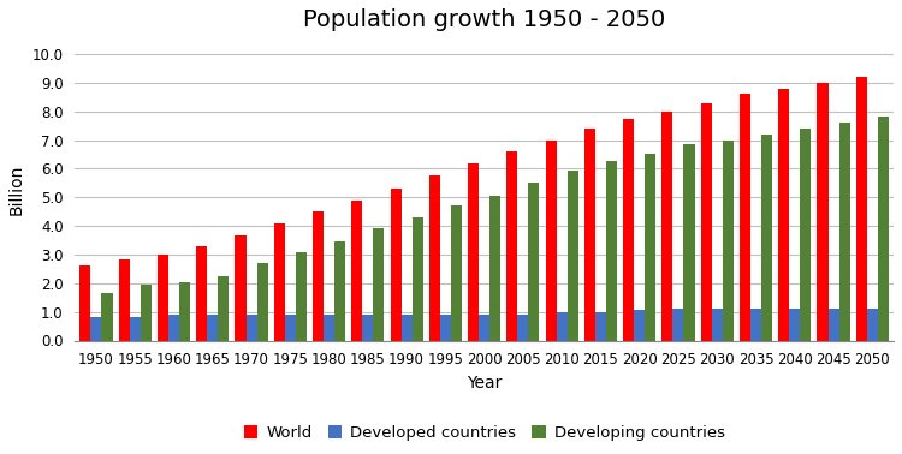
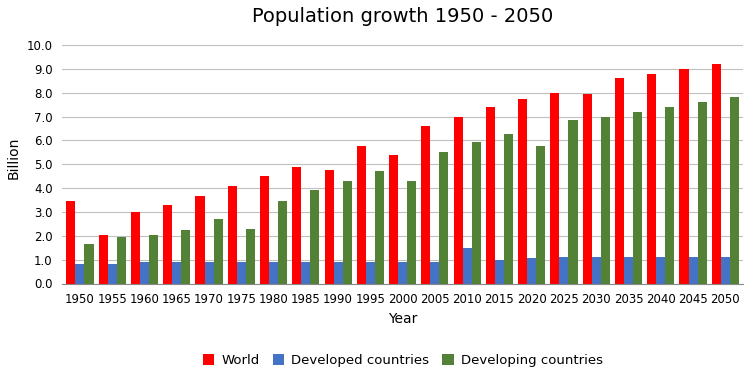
World/1950: 2.60 -> 3.45
World/1955: 2.85 -> 2.05
Developing countries/1975: 3.10 -> 2.30
World/1990: 5.30 -> 4.75
World/2000: 6.20 -> 5.40
Developing countries/2000: 5.05 -> 4.30
Developed countries/2010: 1.00 -> 1.50
Developing countries/2020: 6.50 -> 5.75
World/2030: 8.30 -> 7.95
